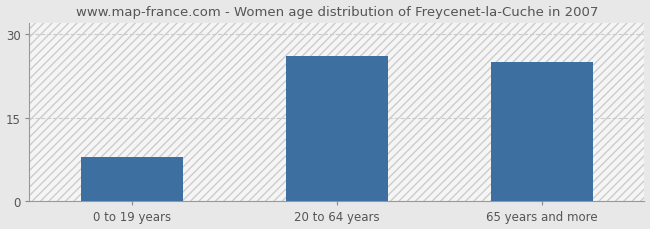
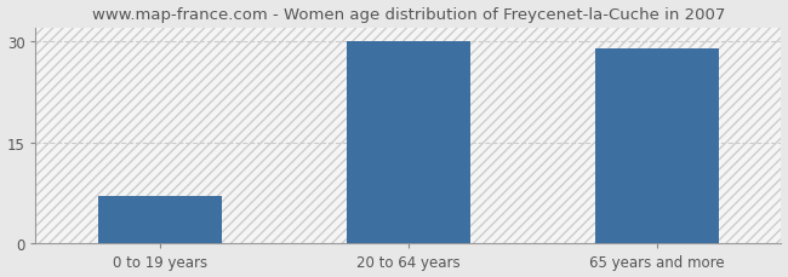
0 to 19 years: 8 -> 7
20 to 64 years: 26 -> 30
65 years and more: 25 -> 29
